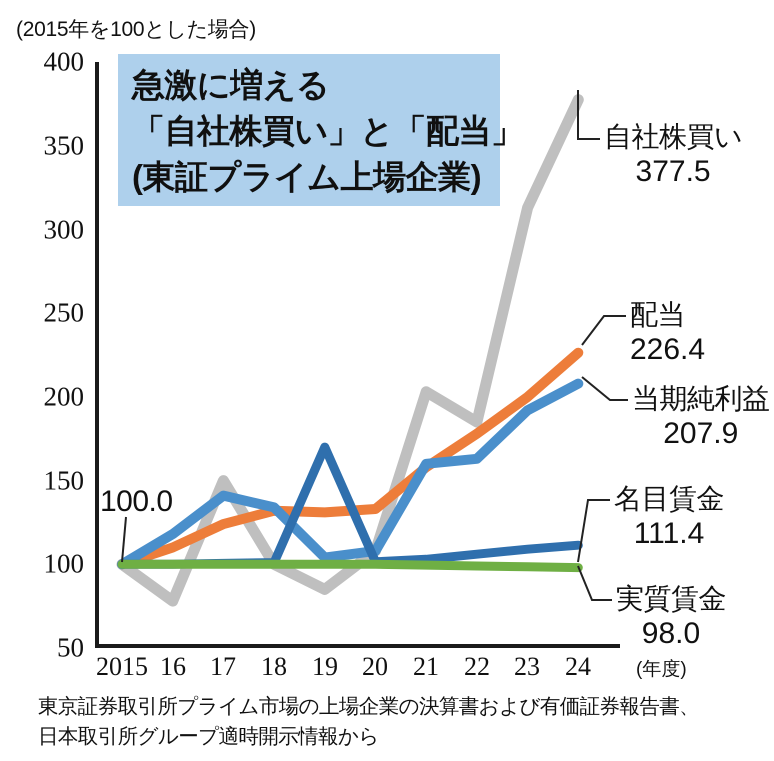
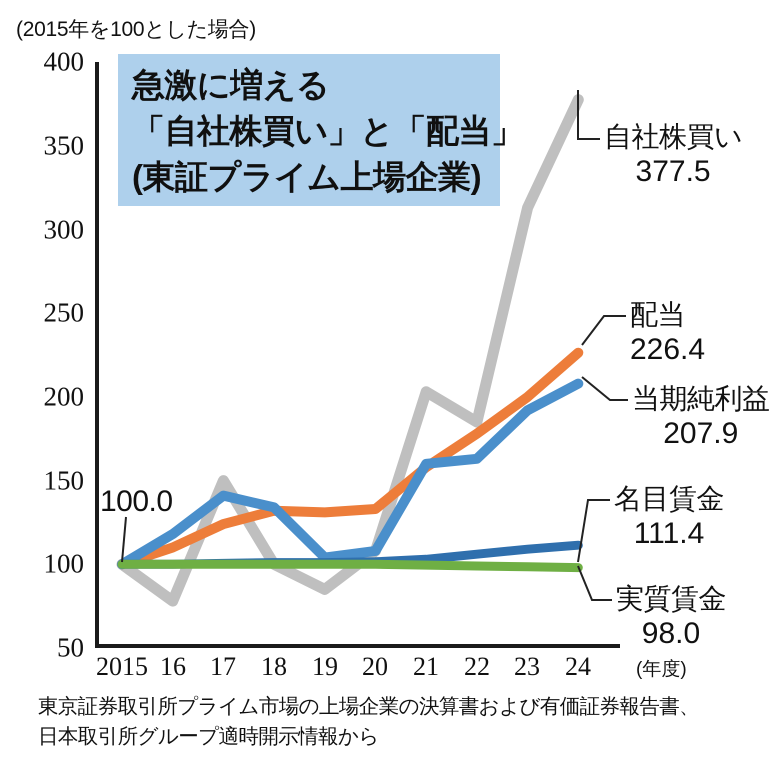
名目賃金/19: 170 -> 101
